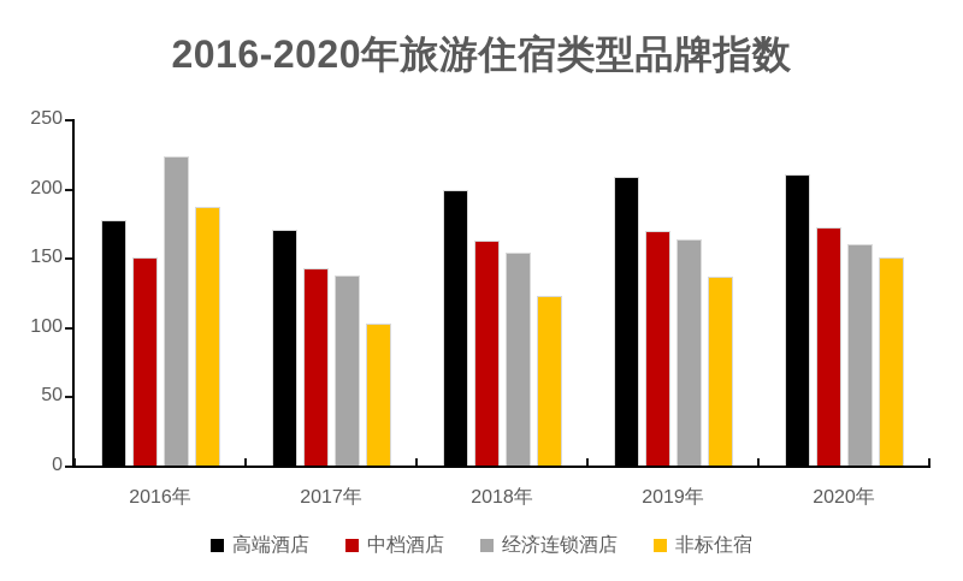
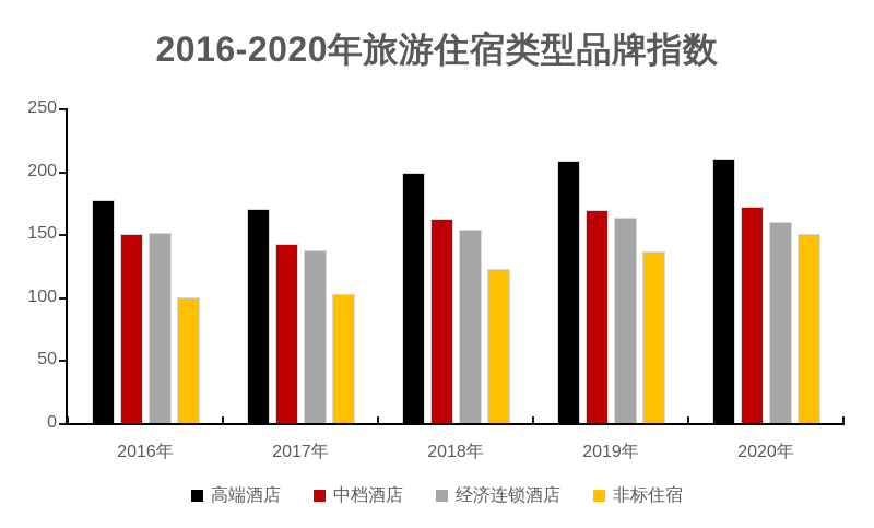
经济连锁酒店/2016年: 223 -> 151
非标住宿/2016年: 187 -> 100
